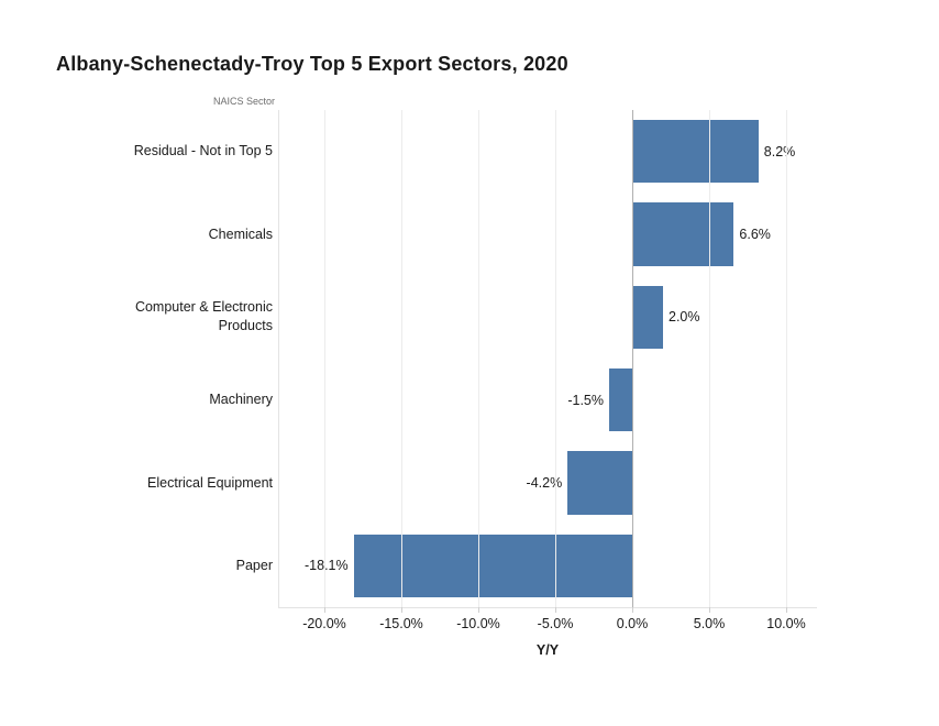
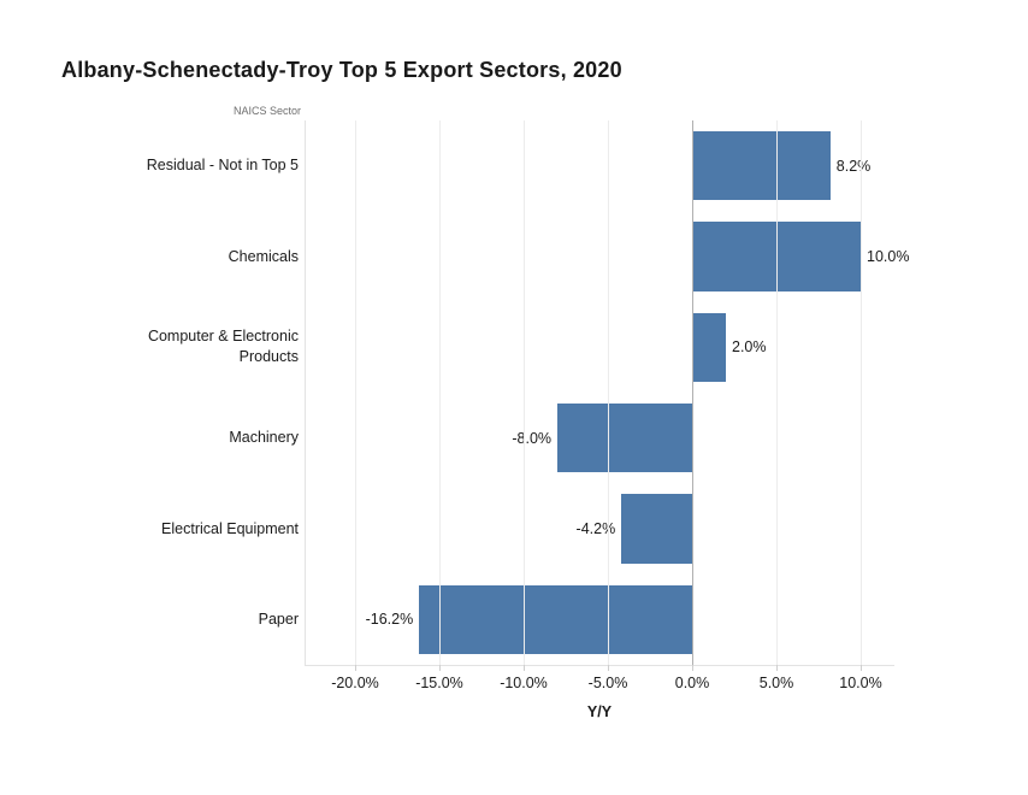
Chemicals: 6.6% -> 10.0%
Machinery: -1.5% -> -8.0%
Paper: -18.1% -> -16.2%
